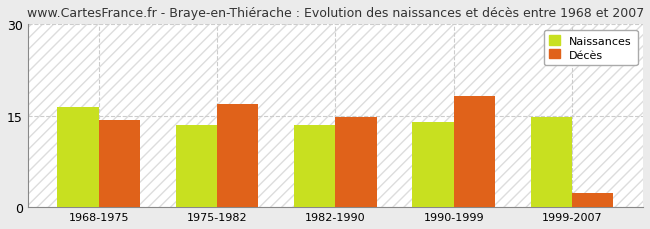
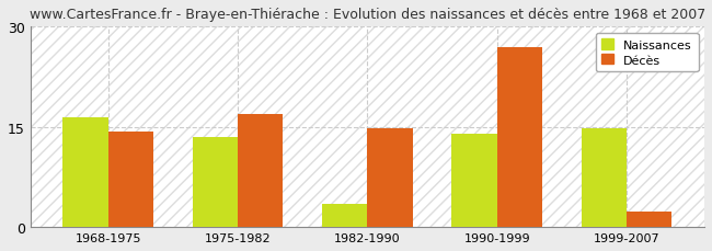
Naissances/1982-1990: 13.5 -> 3.4
Décès/1990-1999: 18.2 -> 27.0
